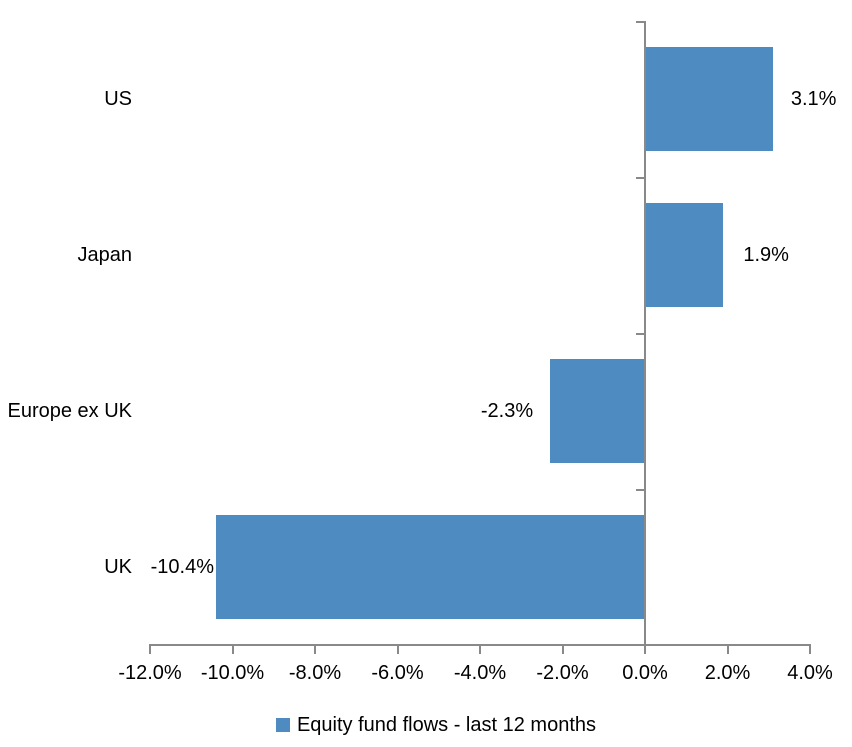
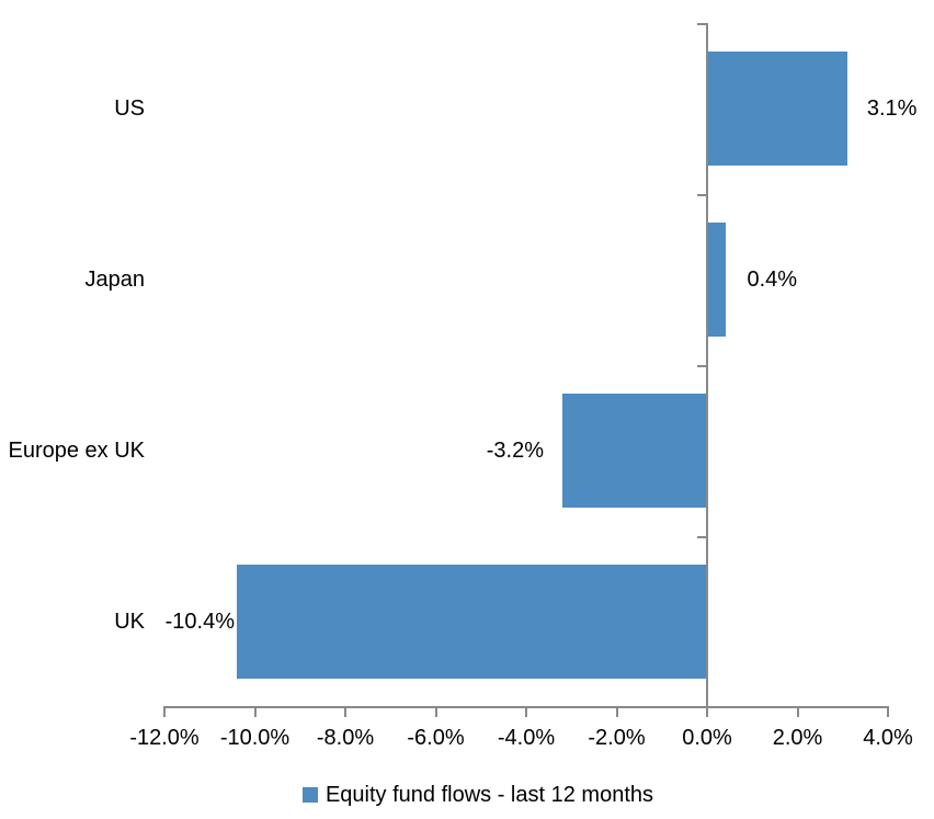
Japan: 1.9% -> 0.4%
Europe ex UK: -2.3% -> -3.2%
